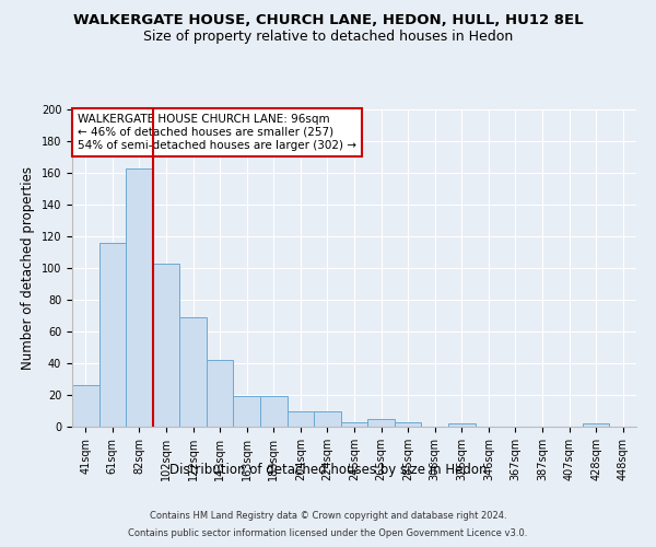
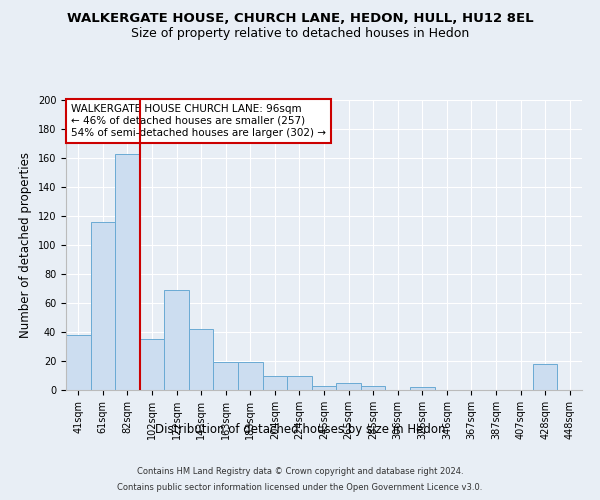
41sqm: 26 -> 38
102sqm: 103 -> 35
428sqm: 2 -> 18
